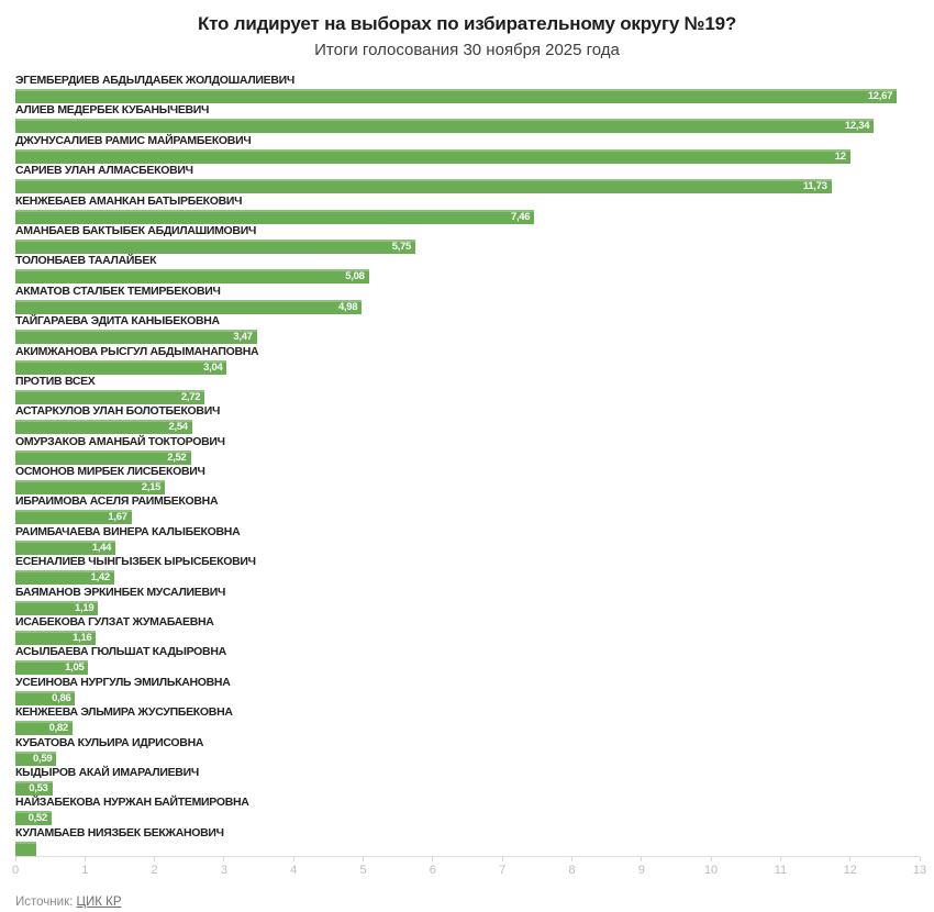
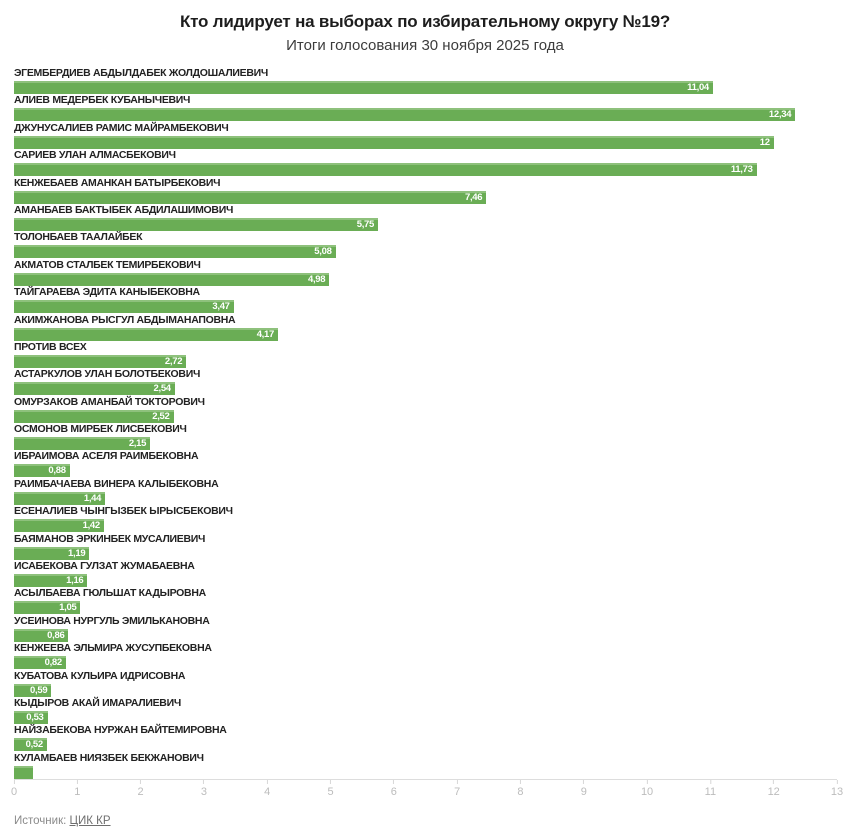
ЭГЕМБЕРДИЕВ АБДЫЛДАБЕК ЖОЛДОШАЛИЕВИЧ: 12,67 -> 11,04
АКИМЖАНОВА РЫСГУЛ АБДЫМАНАПОВНА: 3,04 -> 4,17
ИБРАИМОВА АСЕЛЯ РАИМБЕКОВНА: 1,67 -> 0,88
